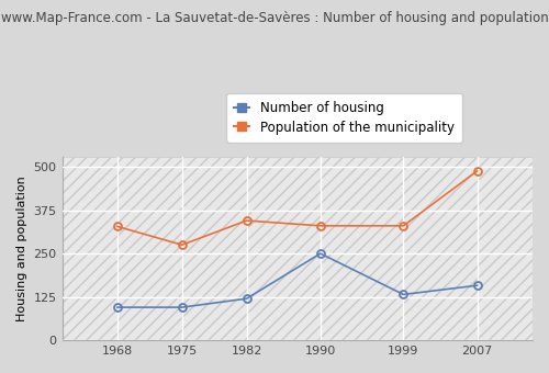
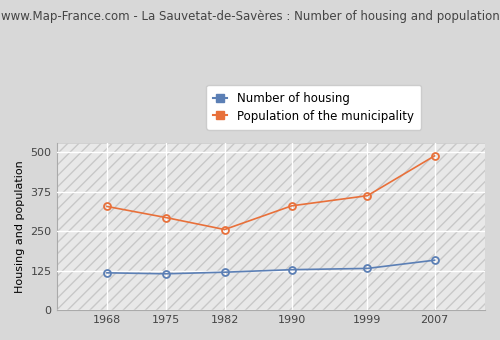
Number of housing/1968: 95 -> 118
Number of housing/1975: 95 -> 115
Population of the municipality/1975: 275 -> 293
Population of the municipality/1982: 345 -> 255
Number of housing/1990: 250 -> 128
Population of the municipality/1999: 330 -> 362
